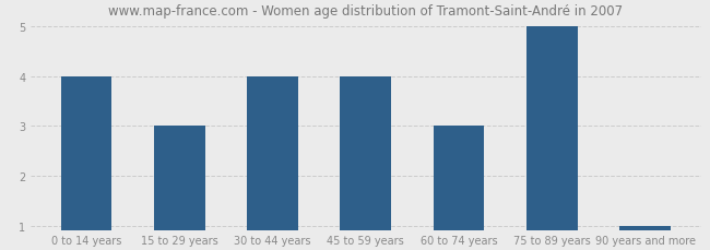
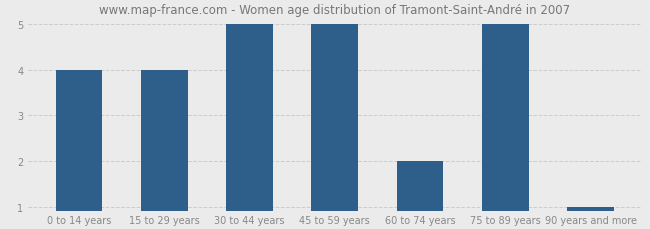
15 to 29 years: 3 -> 4
30 to 44 years: 4 -> 5
45 to 59 years: 4 -> 5
60 to 74 years: 3 -> 2
